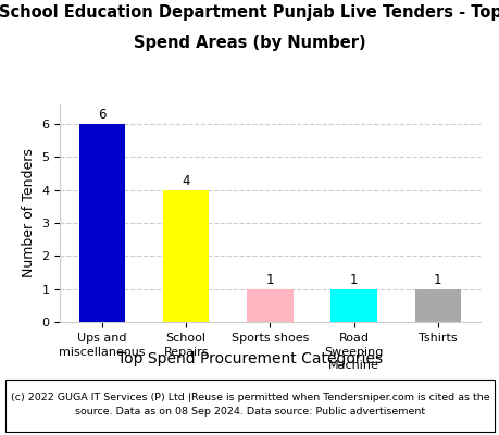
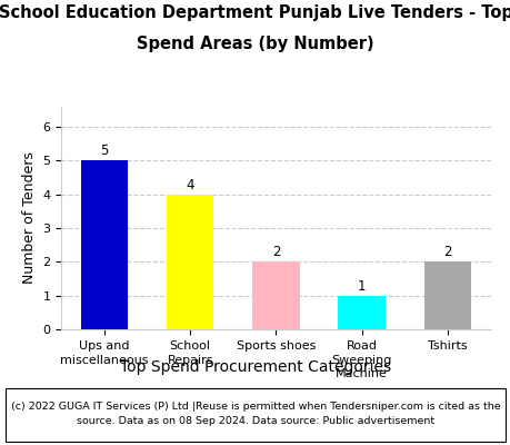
Ups and miscellaneous: 6 -> 5
Sports shoes: 1 -> 2
Tshirts: 1 -> 2
